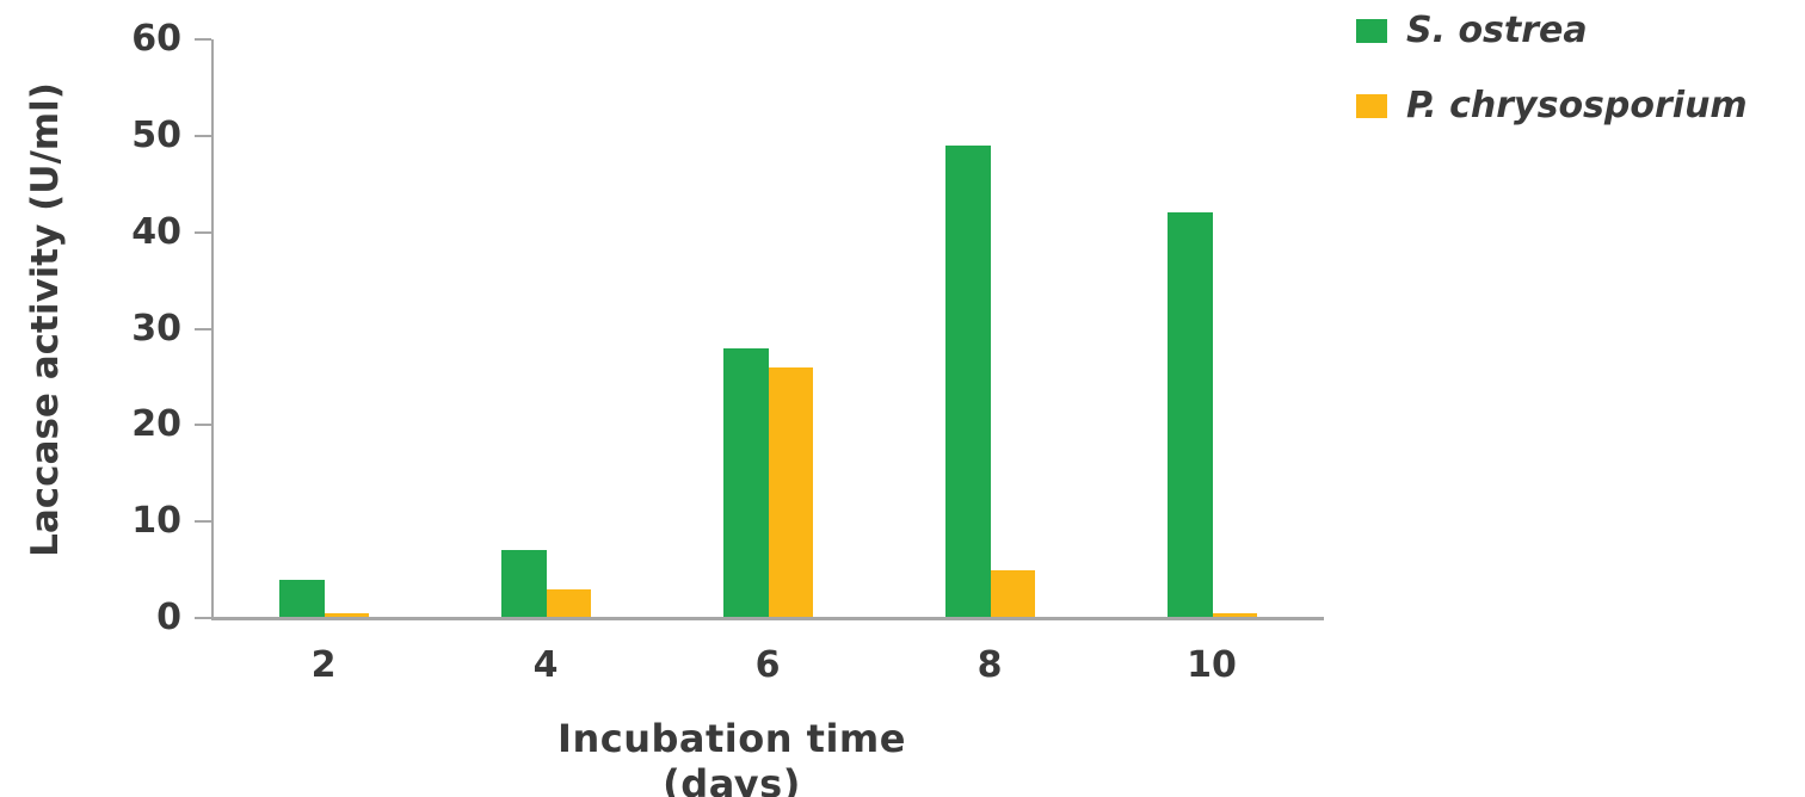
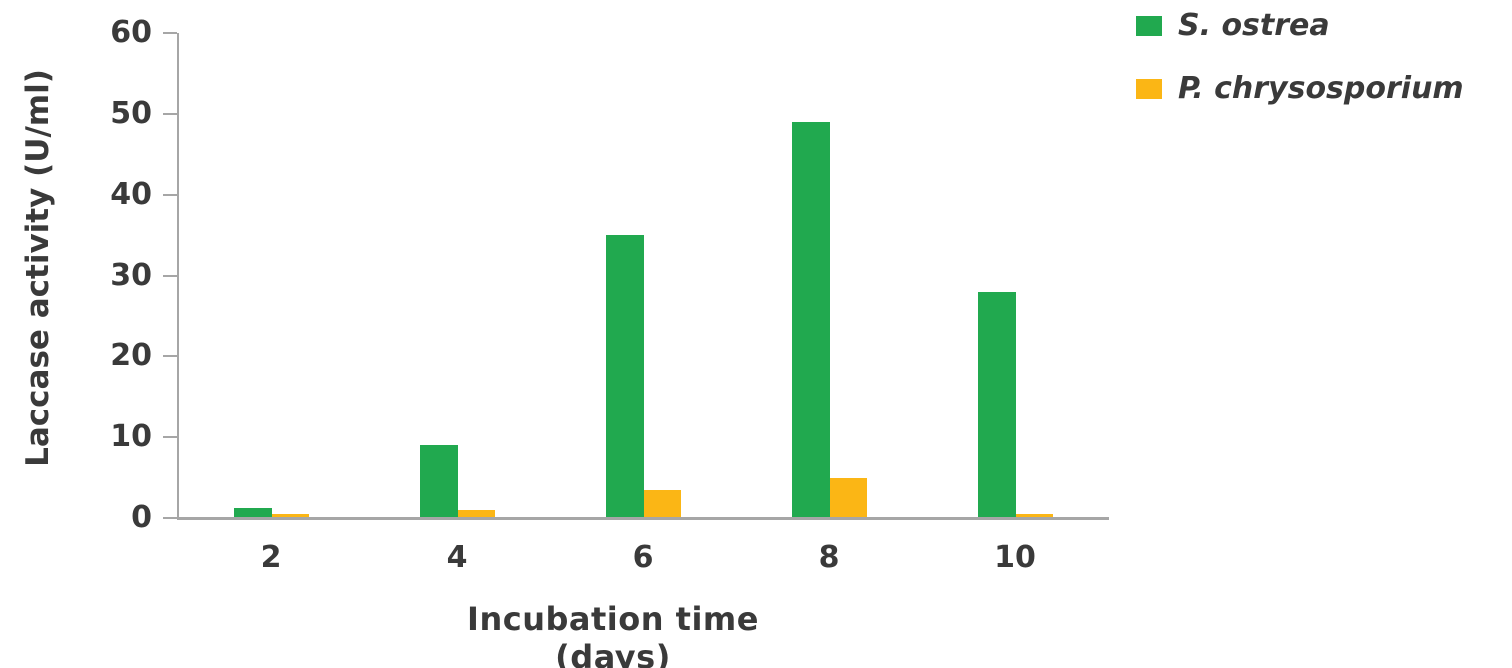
S. ostrea/2: 4 -> 1
S. ostrea/4: 7 -> 9
P. chrysosporium/4: 3 -> 1
S. ostrea/6: 28 -> 35
P. chrysosporium/6: 26 -> 4
S. ostrea/10: 42 -> 28
